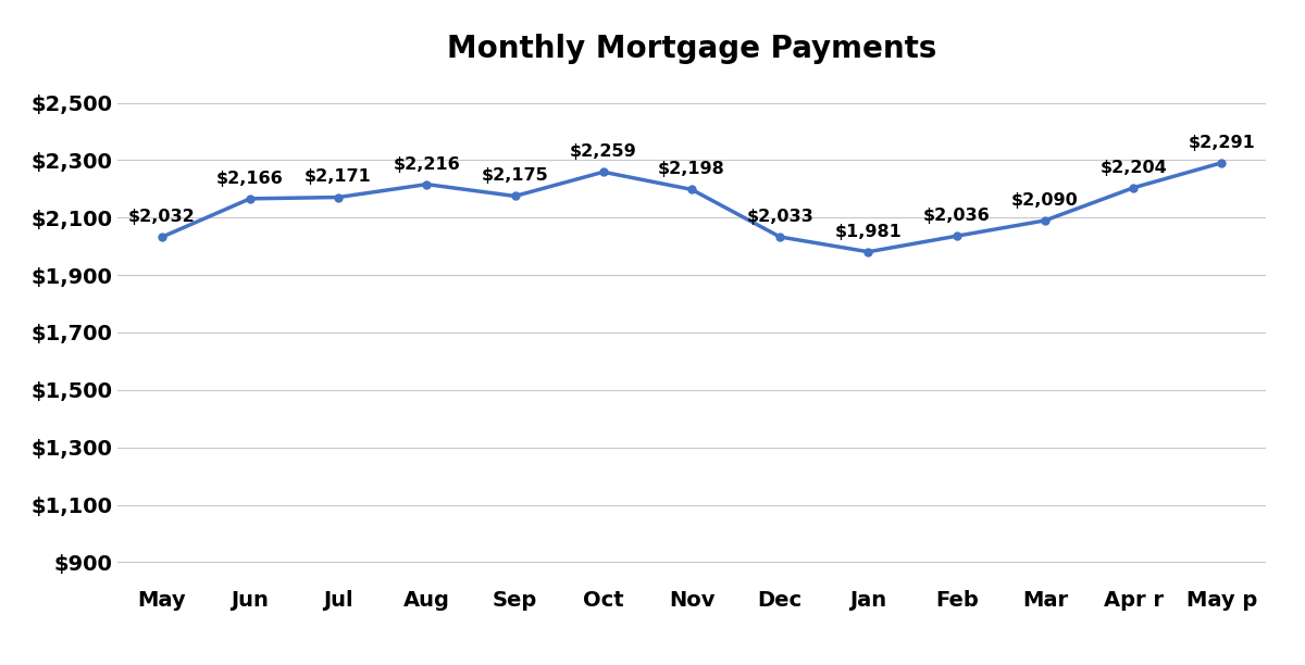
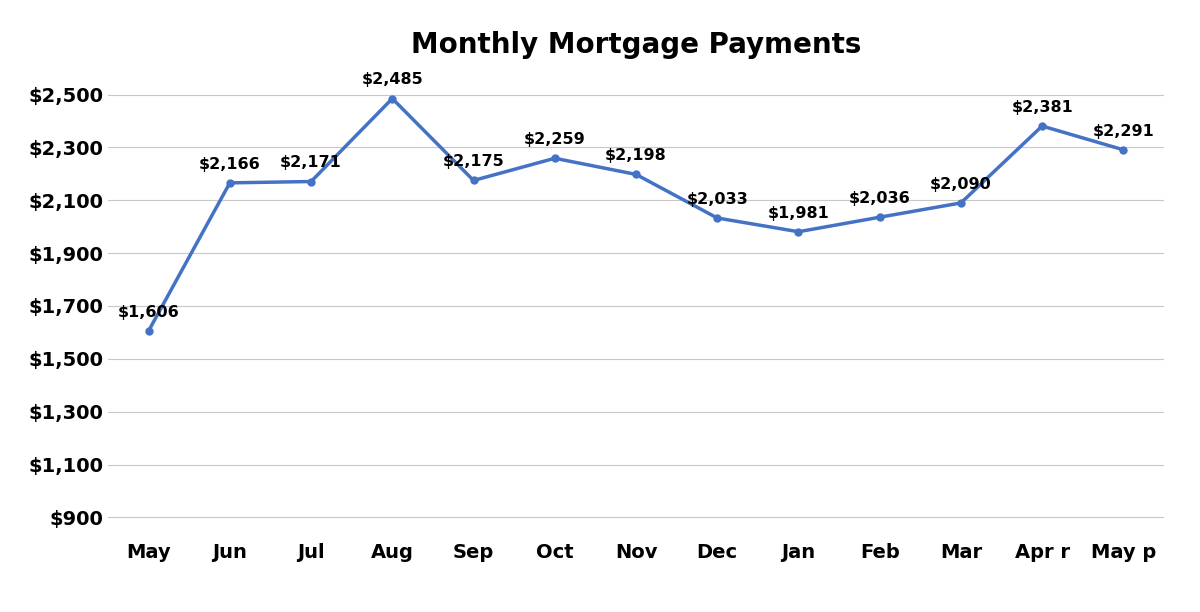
May: $2,032 -> $1,606
Aug: $2,216 -> $2,485
Apr r: $2,204 -> $2,381
